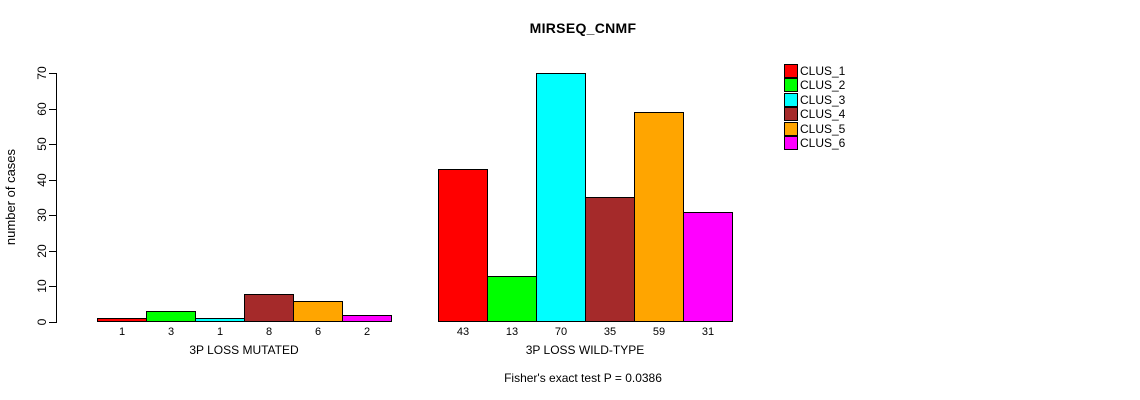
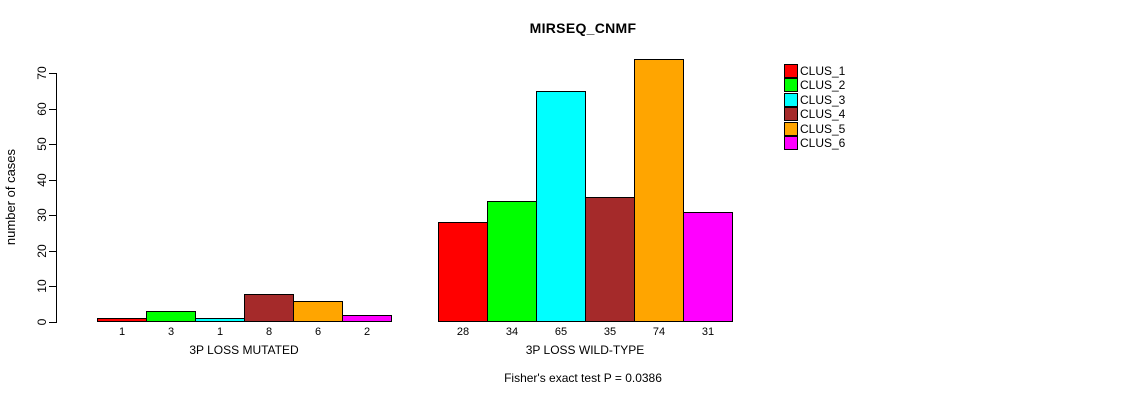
CLUS_1/3P LOSS WILD-TYPE: 43 -> 28
CLUS_2/3P LOSS WILD-TYPE: 13 -> 34
CLUS_3/3P LOSS WILD-TYPE: 70 -> 65
CLUS_5/3P LOSS WILD-TYPE: 59 -> 74
